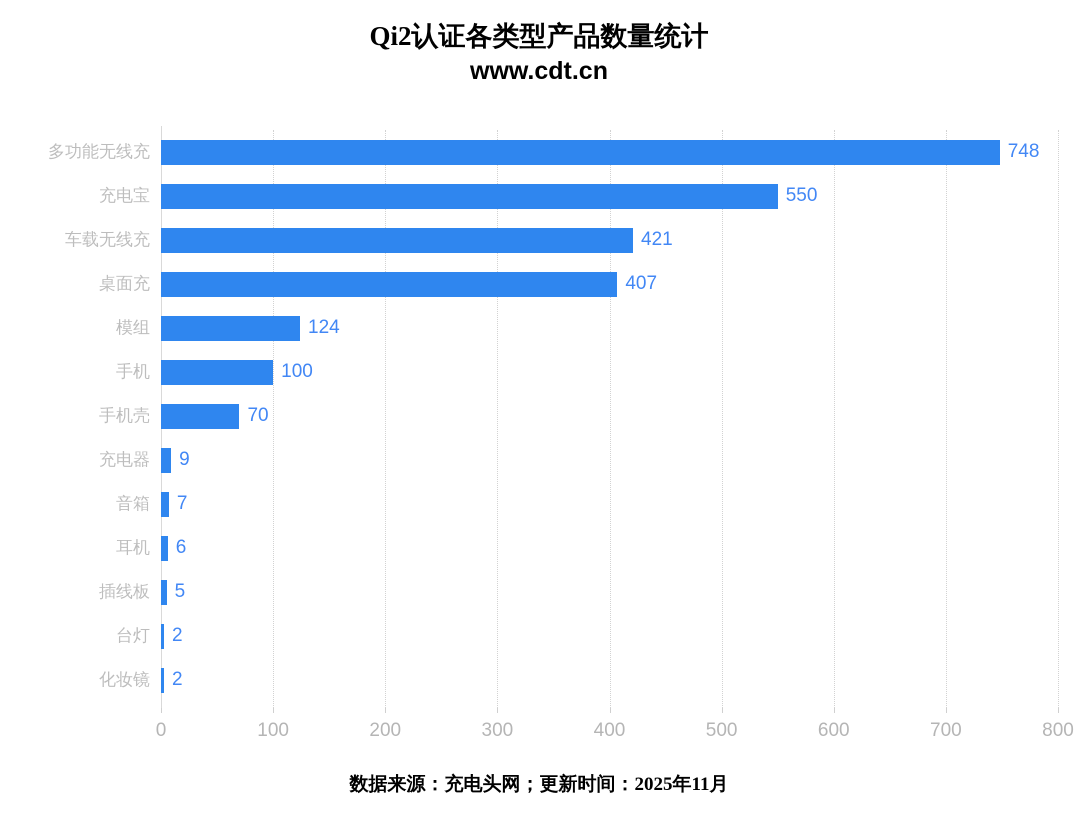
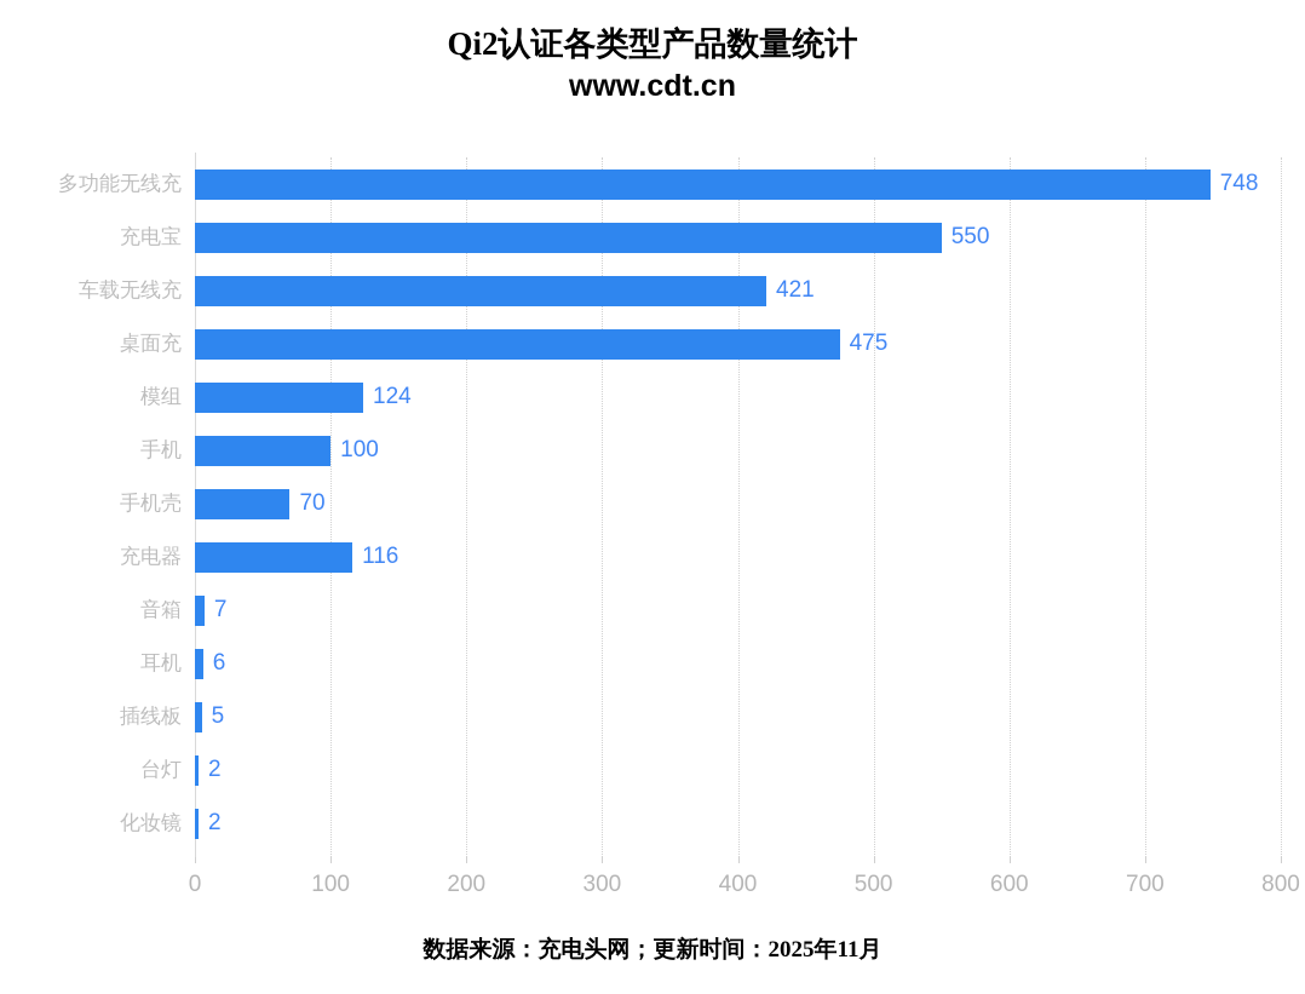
桌面充: 407 -> 475
充电器: 9 -> 116
